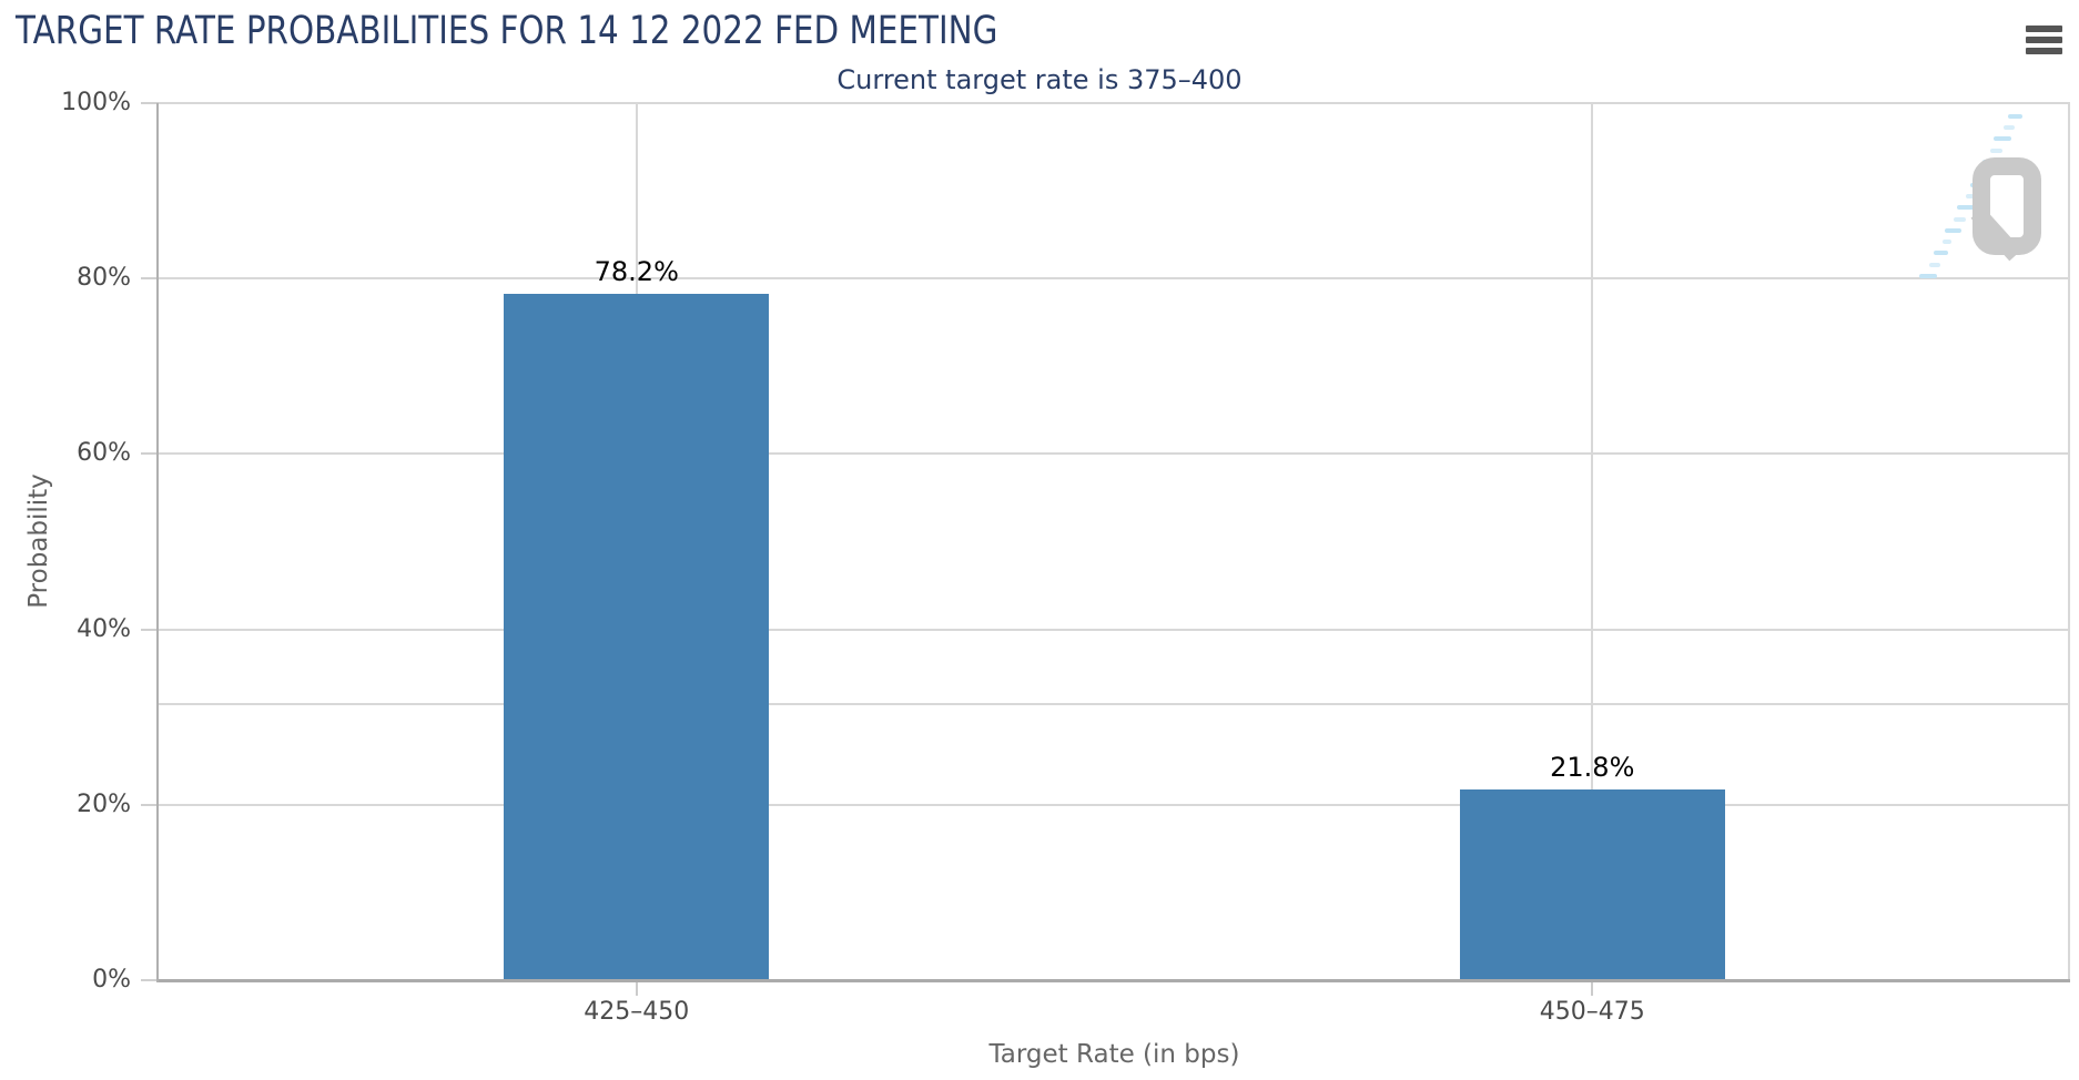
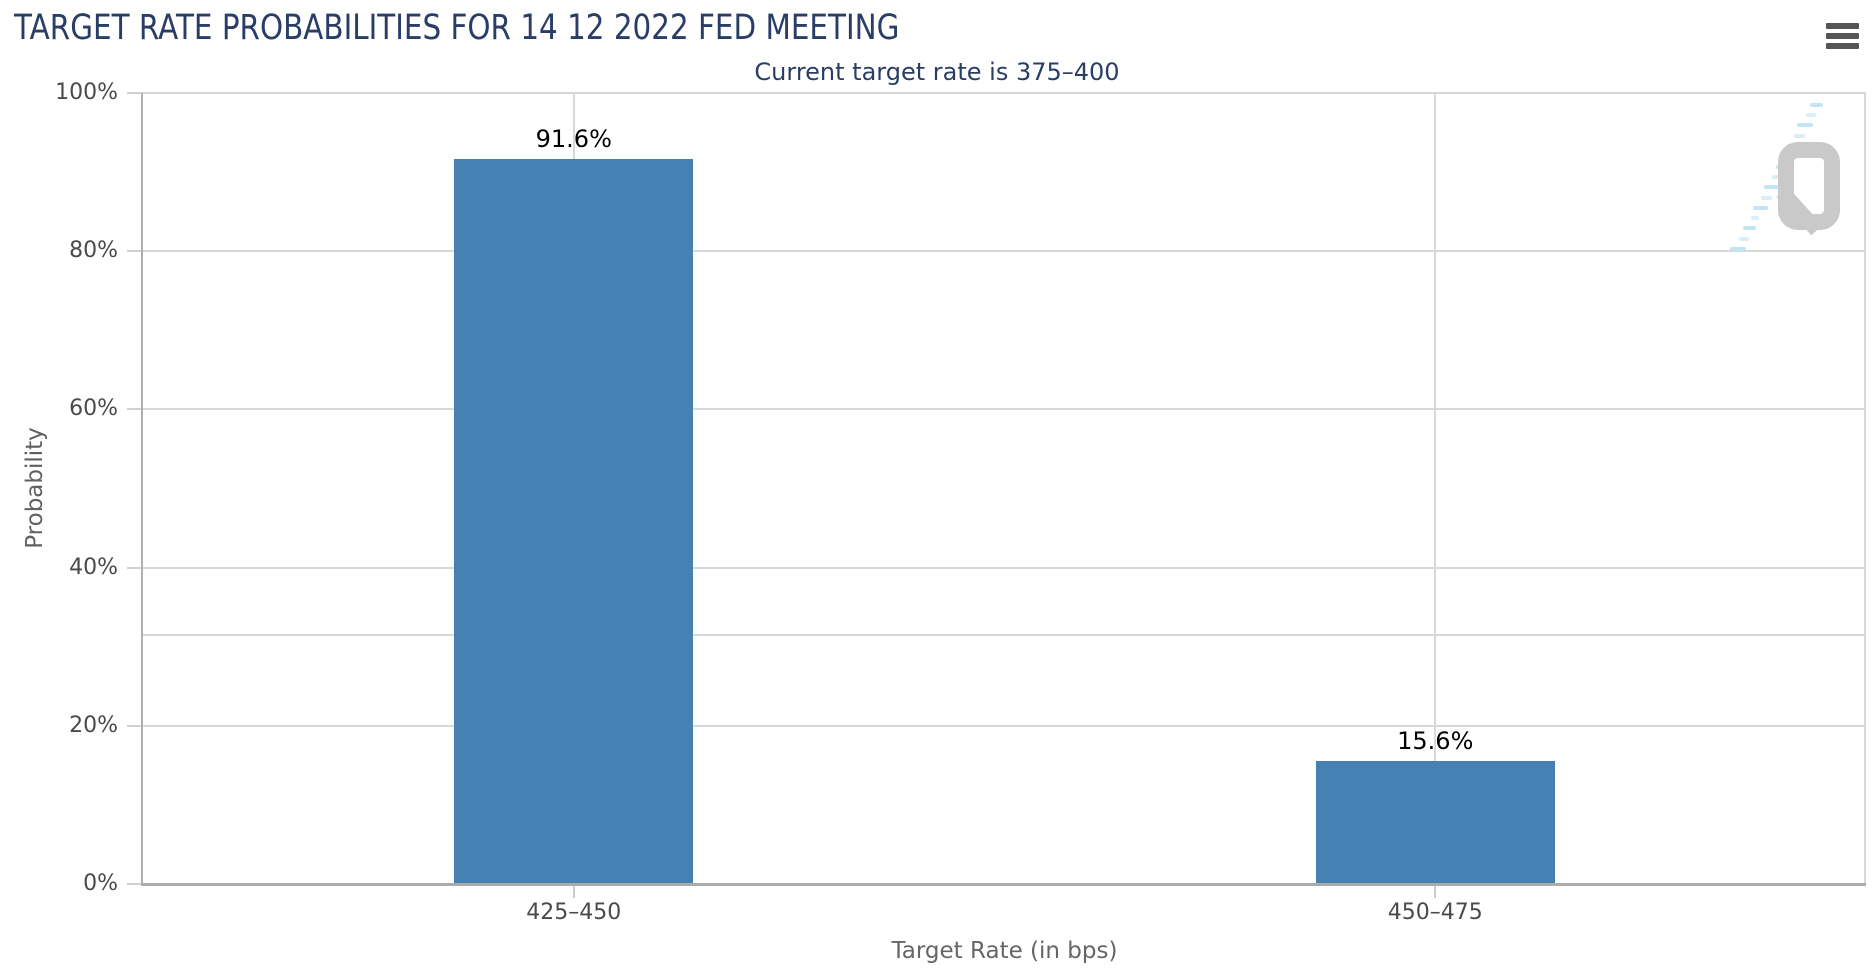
425–450: 78.2% -> 91.6%
450–475: 21.8% -> 15.6%
